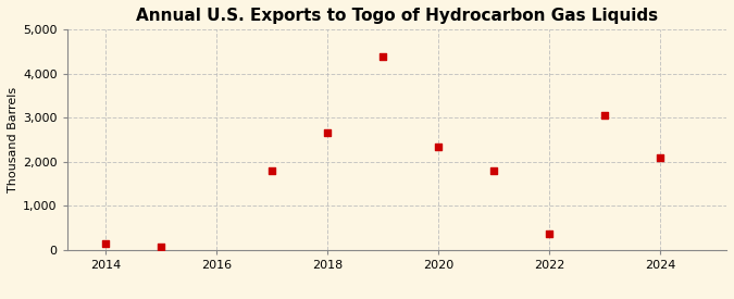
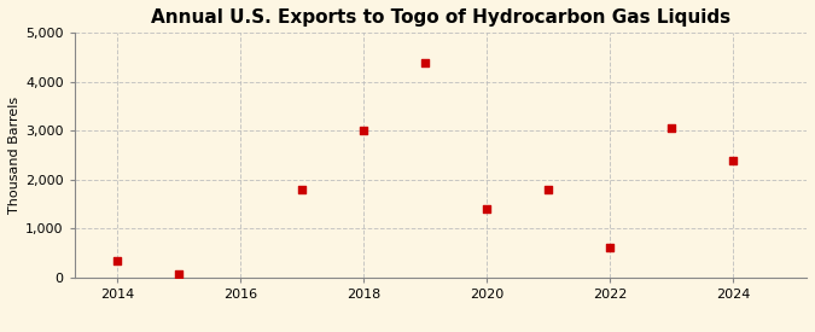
2014: 150 -> 350
2018: 2,650 -> 3,000
2020: 2,350 -> 1,400
2022: 380 -> 600
2024: 2,100 -> 2,400
